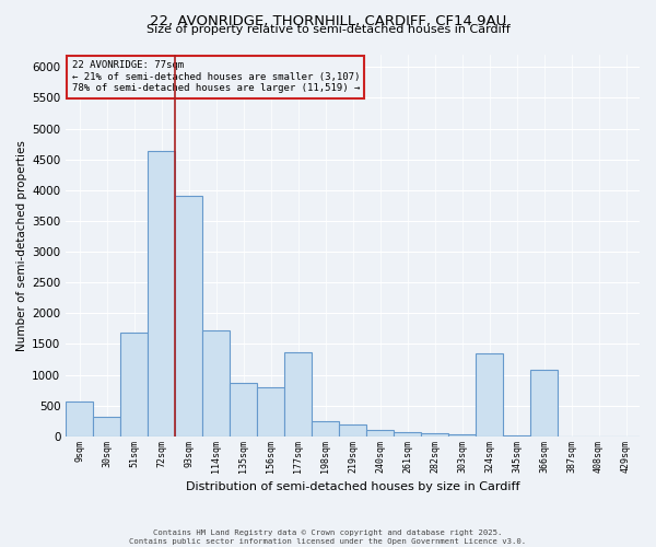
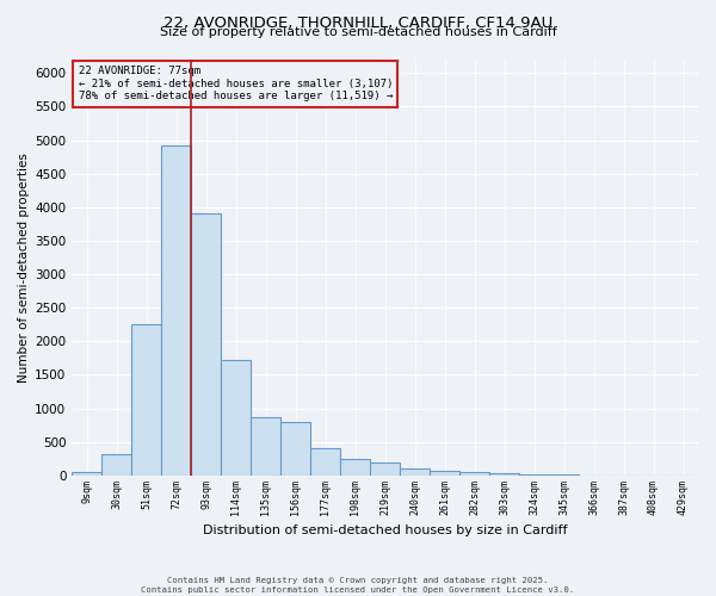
9sqm: 560 -> 50
51sqm: 1680 -> 2250
72sqm: 4640 -> 4920
177sqm: 1360 -> 400
324sqm: 1340 -> 10
366sqm: 1080 -> 0
